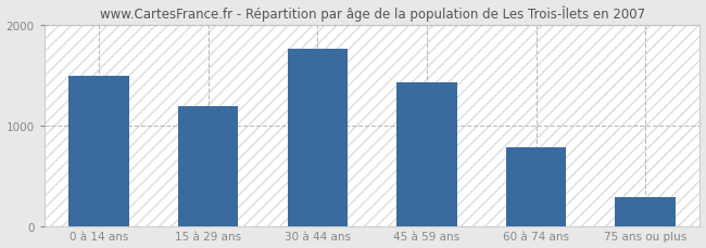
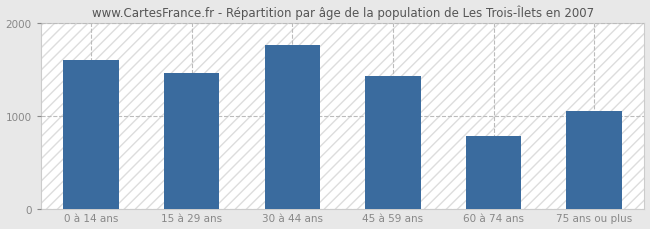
0 à 14 ans: 1500 -> 1600
15 à 29 ans: 1190 -> 1460
75 ans ou plus: 300 -> 1060
